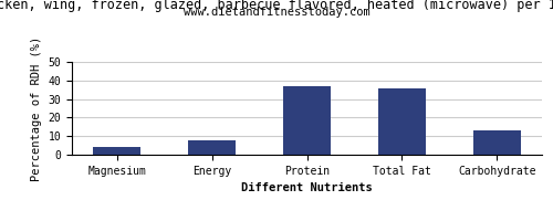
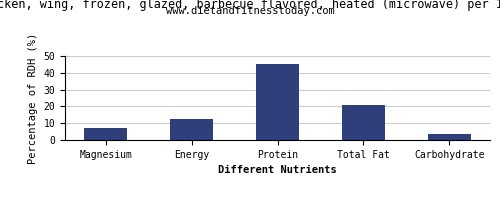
Magnesium: 4 -> 7
Energy: 8 -> 12
Protein: 37 -> 45
Total Fat: 36 -> 21
Carbohydrate: 13 -> 4
